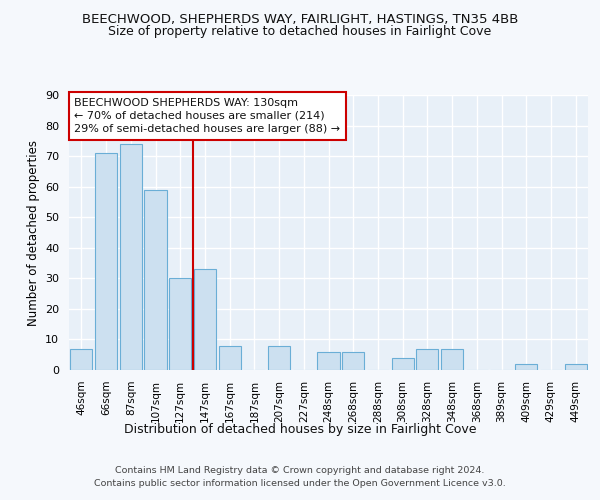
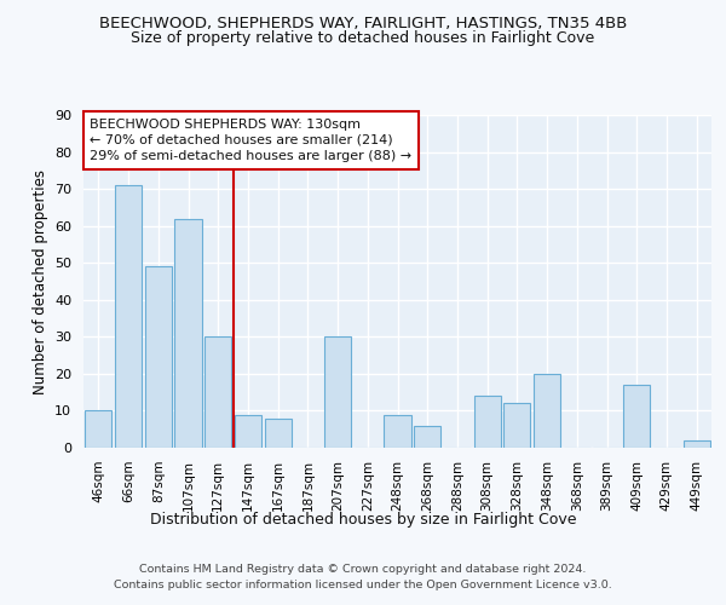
46sqm: 7 -> 10
87sqm: 74 -> 49
107sqm: 59 -> 62
147sqm: 33 -> 9
207sqm: 8 -> 30
248sqm: 6 -> 9
308sqm: 4 -> 14
328sqm: 7 -> 12
348sqm: 7 -> 20
409sqm: 2 -> 17
